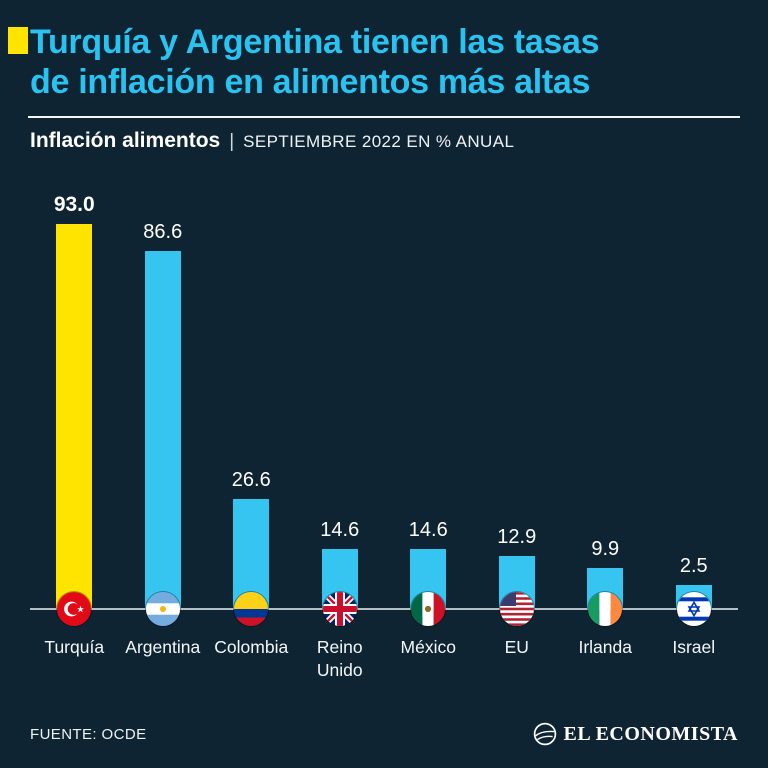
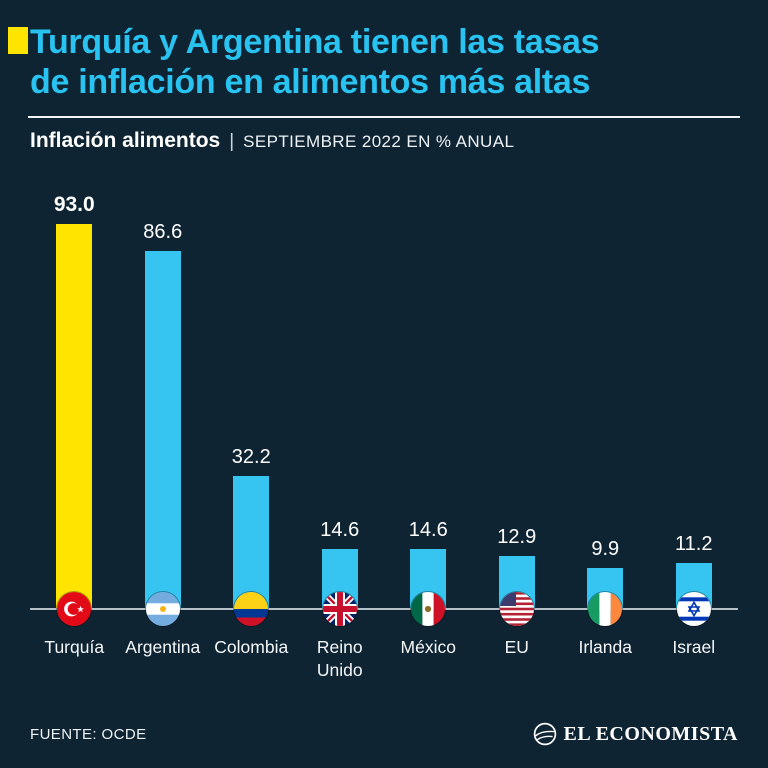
Colombia: 26.6 -> 32.2
Israel: 2.5 -> 11.2
